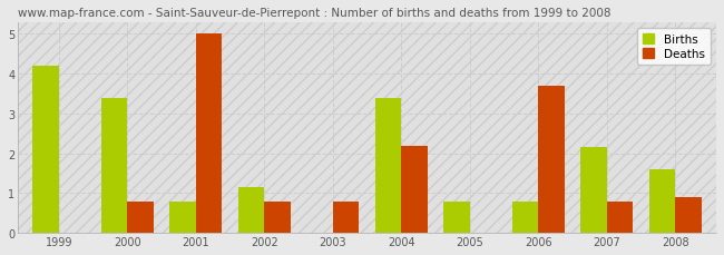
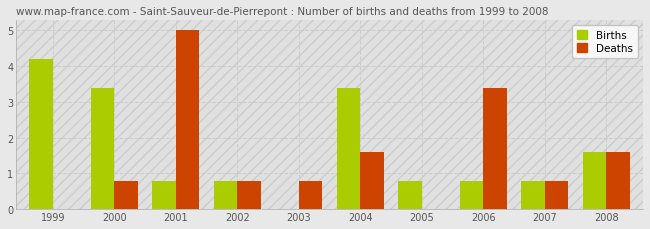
Births/2002: 1.15 -> 0.80
Deaths/2004: 2.20 -> 1.60
Deaths/2006: 3.70 -> 3.40
Births/2007: 2.15 -> 0.80
Deaths/2008: 0.90 -> 1.60
